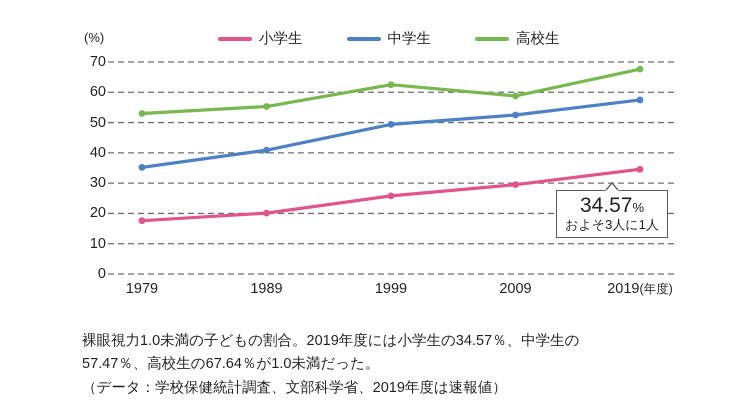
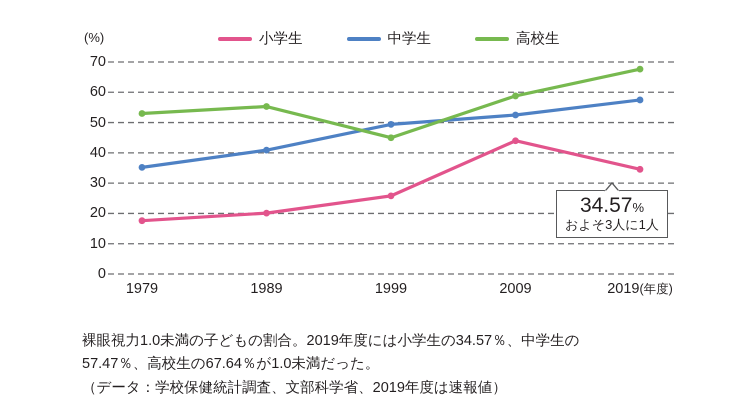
高校生/1999: 62 -> 45
小学生/2009: 30 -> 44
